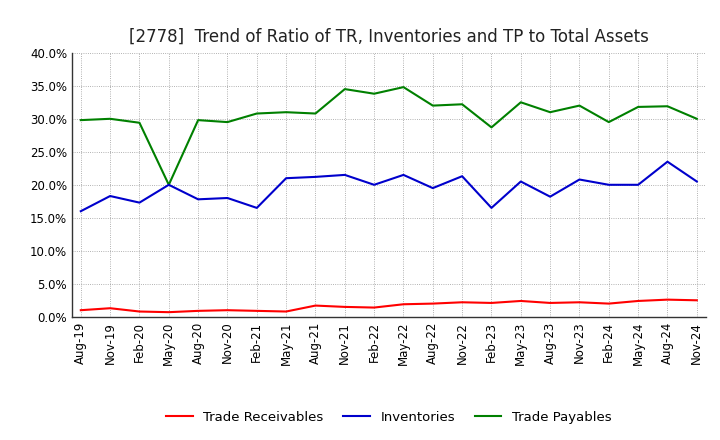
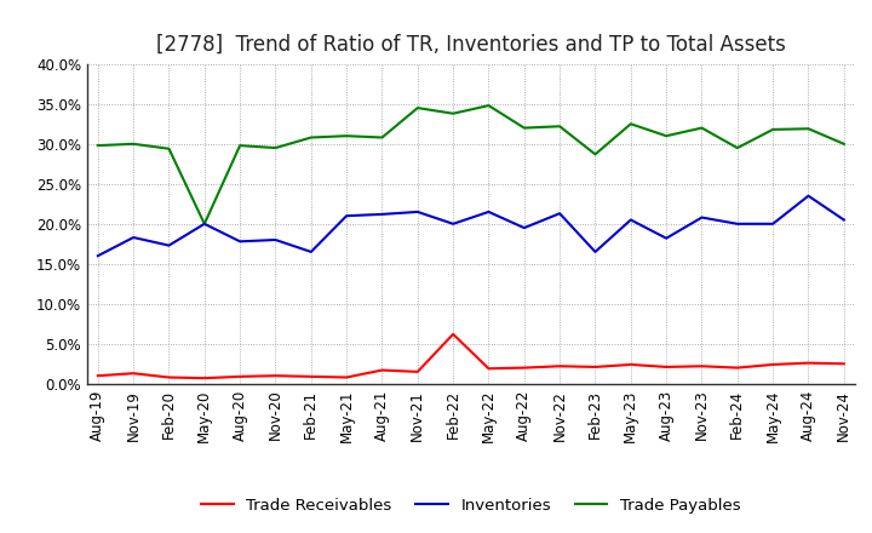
Trade Receivables/Feb-22: 1.4% -> 6.2%
